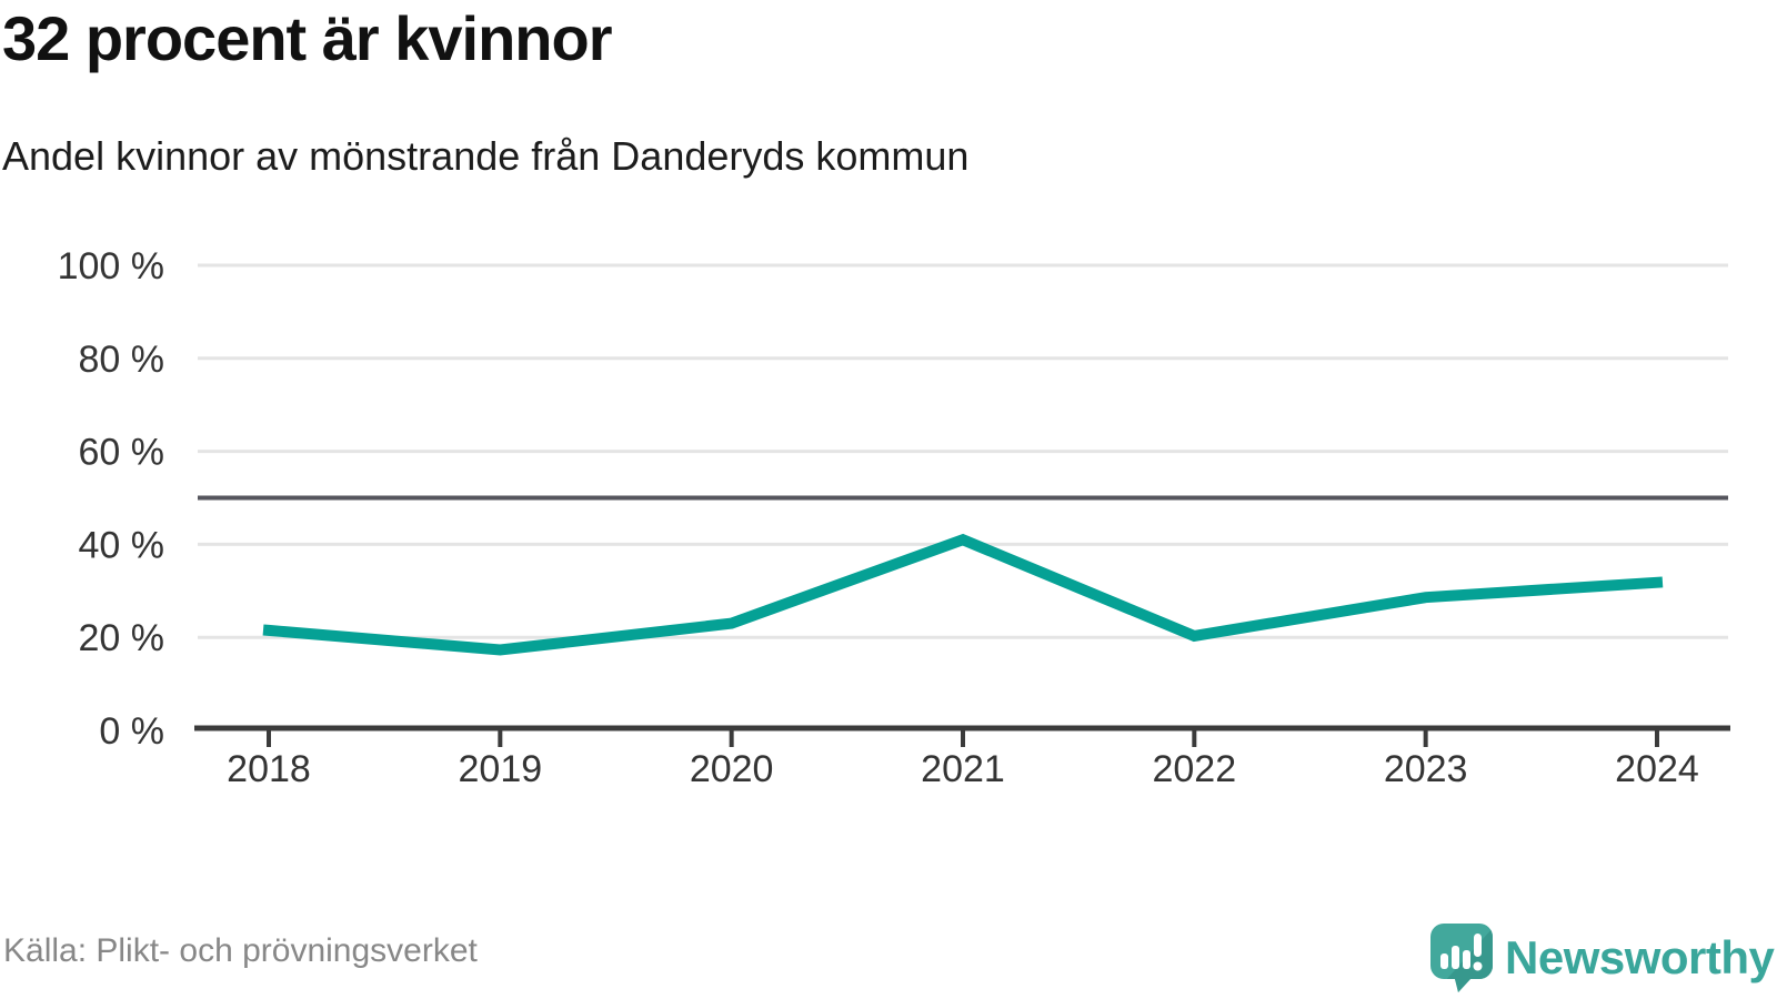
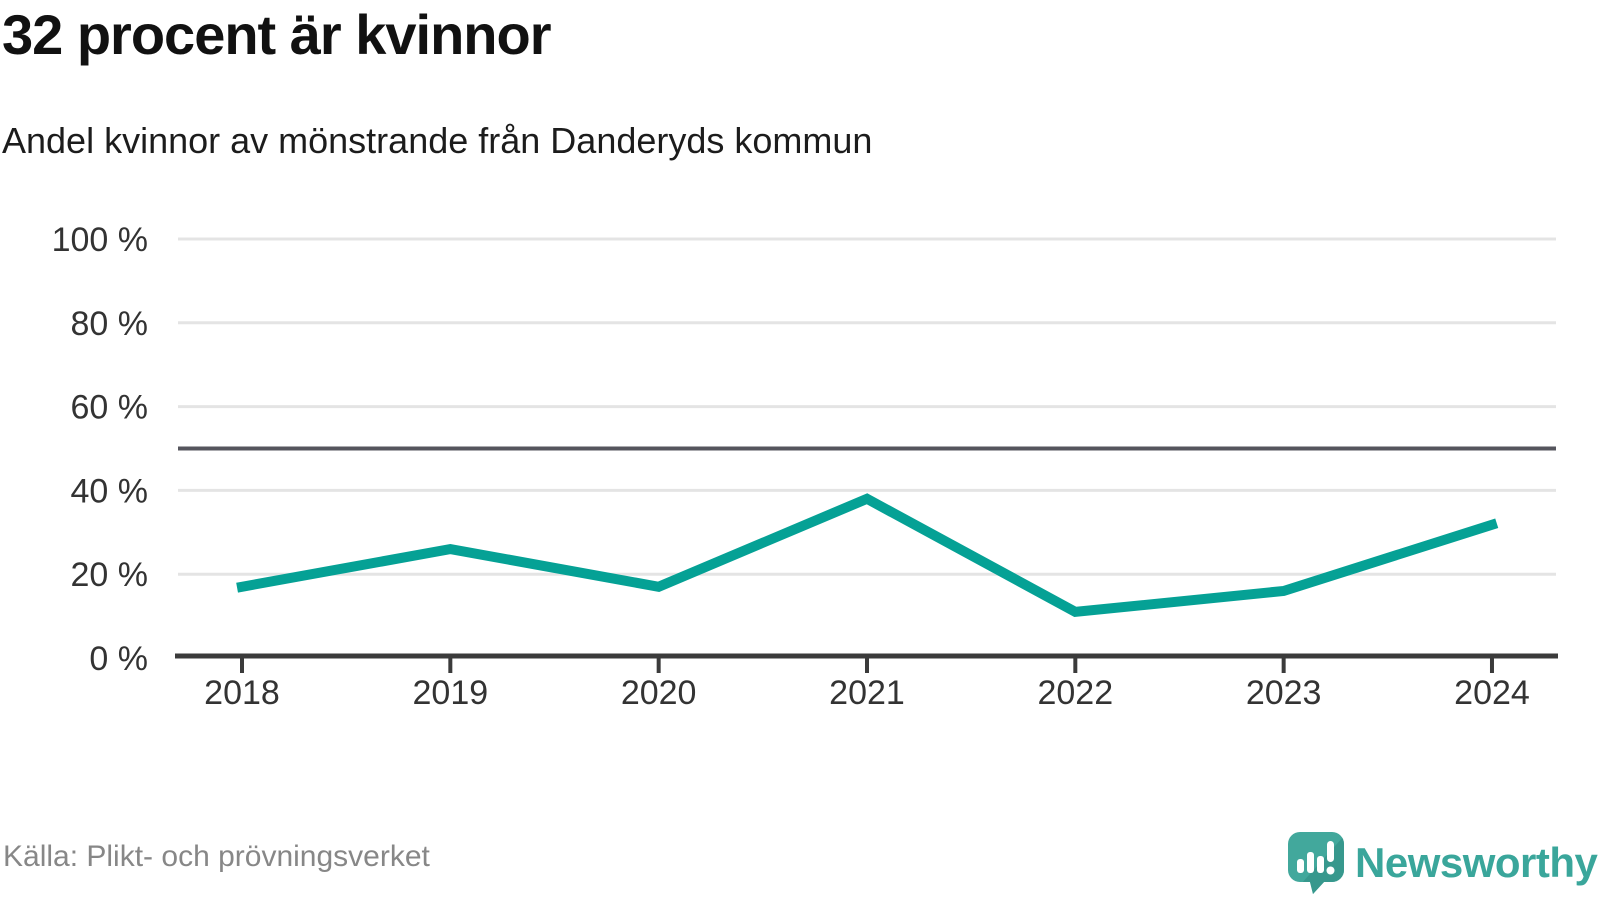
2018: 22% -> 17%
2019: 17% -> 26%
2020: 23% -> 17%
2021: 41% -> 38%
2022: 20% -> 11%
2023: 29% -> 16%
